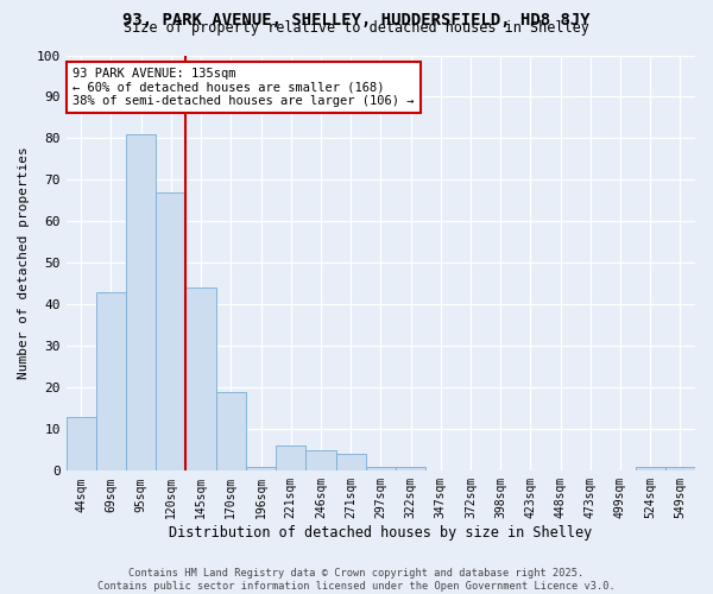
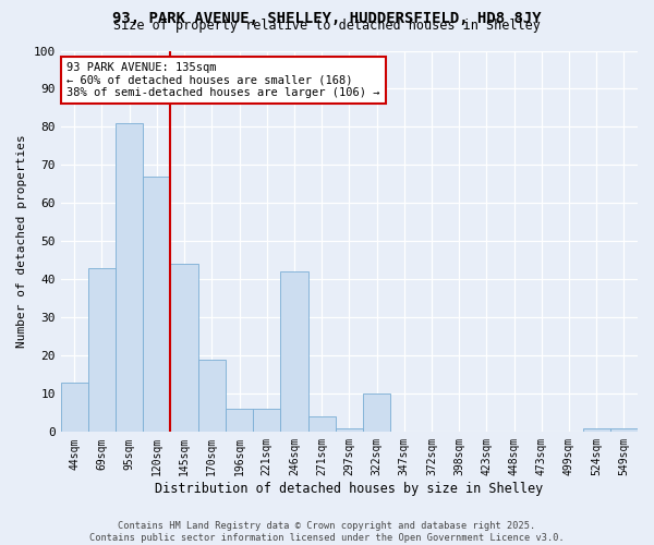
196sqm: 1 -> 6
246sqm: 5 -> 42
322sqm: 1 -> 10
